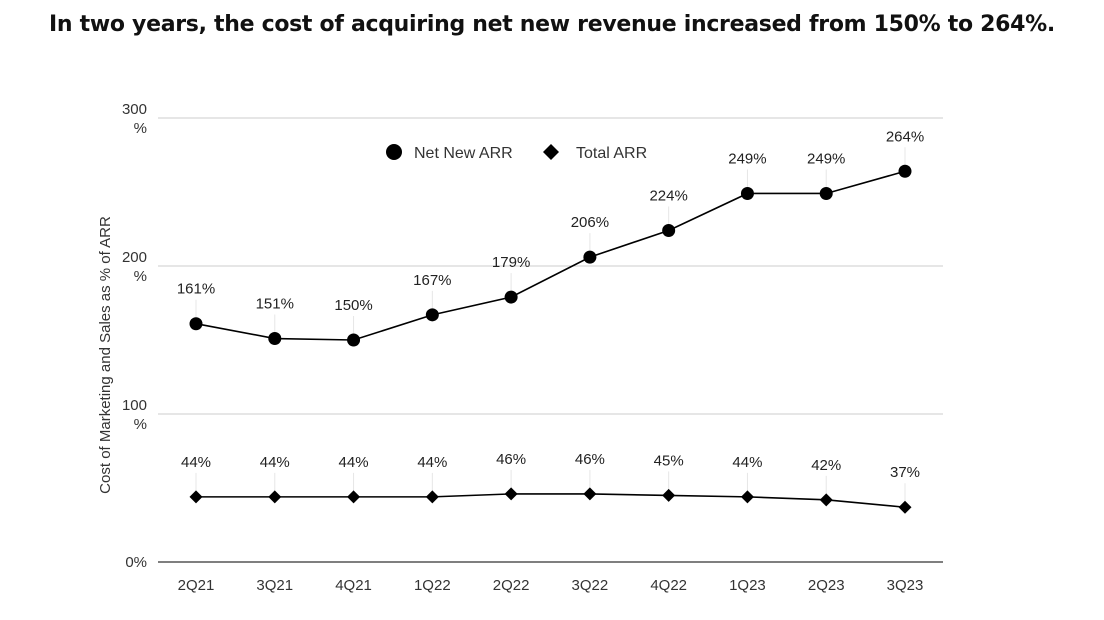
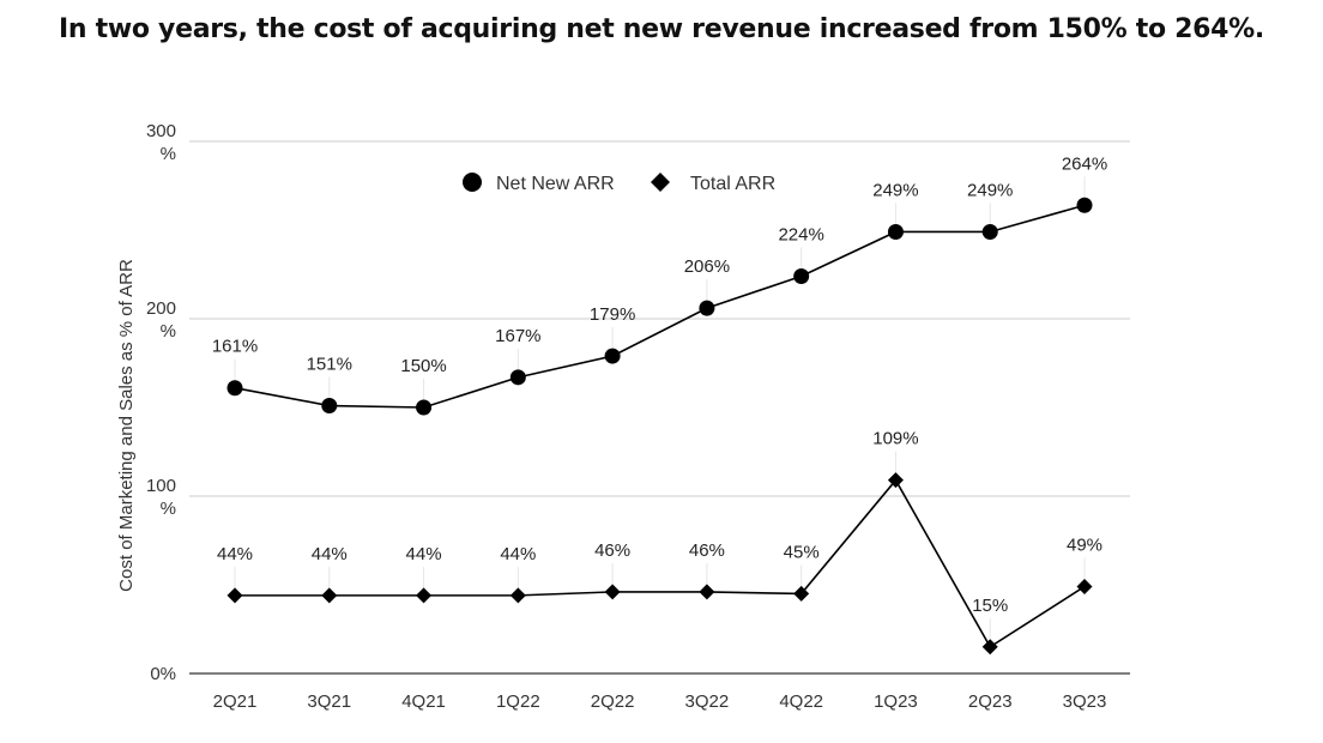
Total ARR/1Q23: 44% -> 109%
Total ARR/2Q23: 42% -> 15%
Total ARR/3Q23: 37% -> 49%
